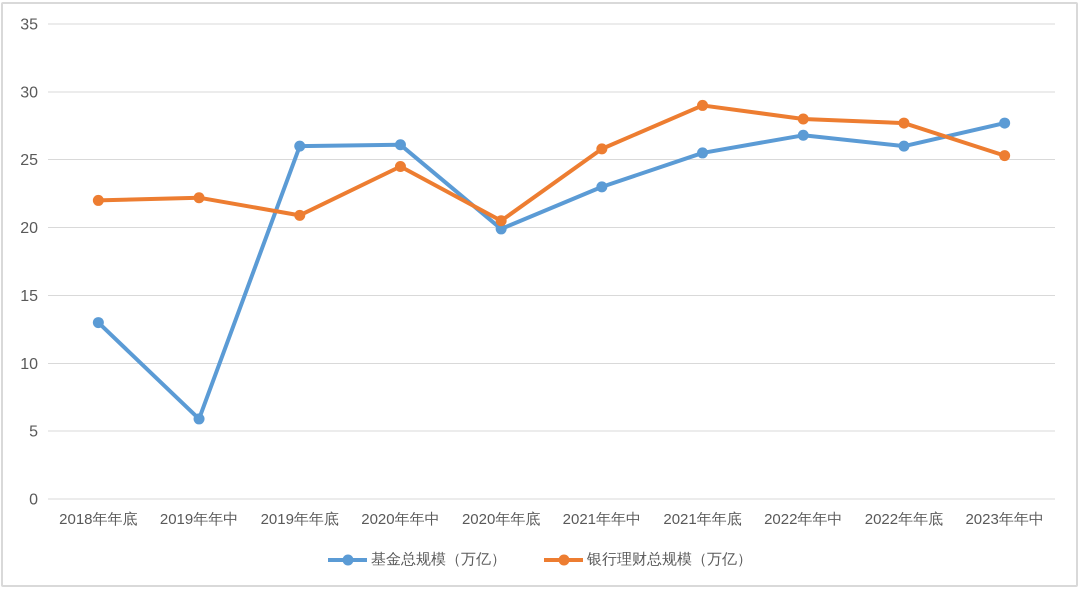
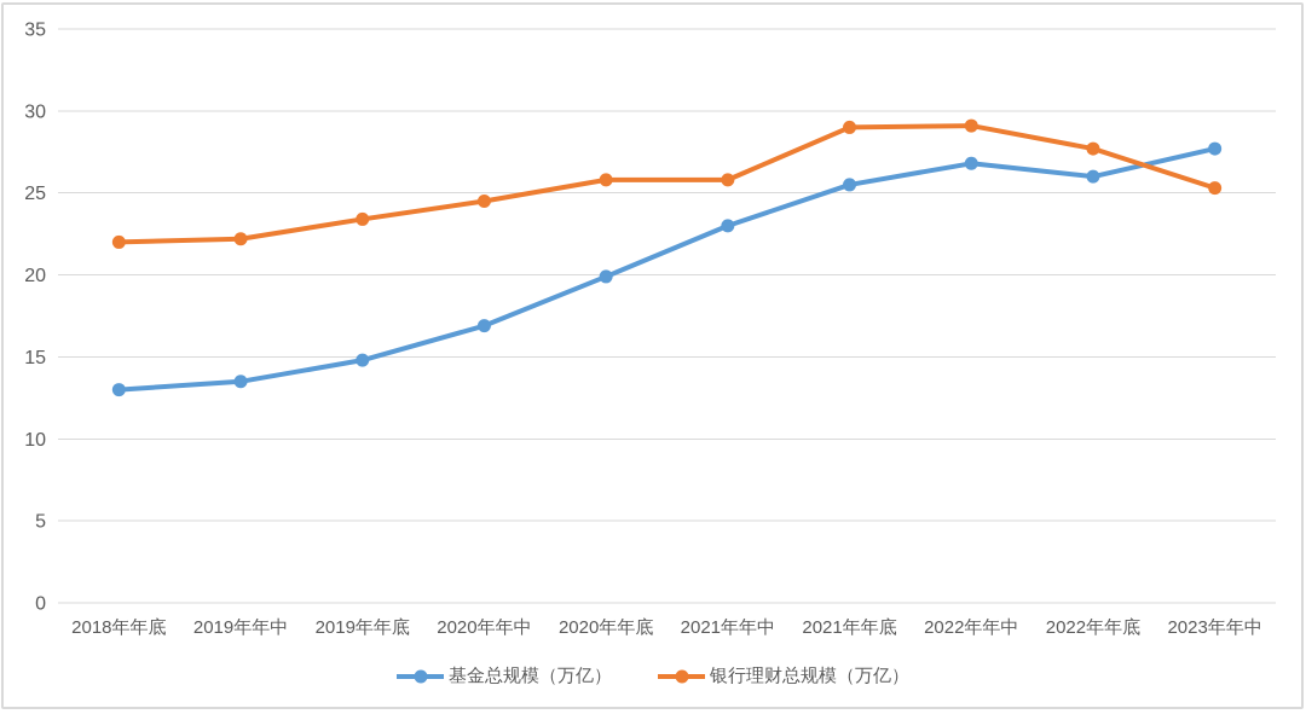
基金总规模（万亿）/2019年年中: 5.9 -> 13.5
基金总规模（万亿）/2019年年底: 26.0 -> 14.8
银行理财总规模（万亿）/2019年年底: 20.9 -> 23.4
基金总规模（万亿）/2020年年中: 26.1 -> 16.9
银行理财总规模（万亿）/2020年年底: 20.5 -> 25.8
银行理财总规模（万亿）/2022年年中: 28.0 -> 29.1
